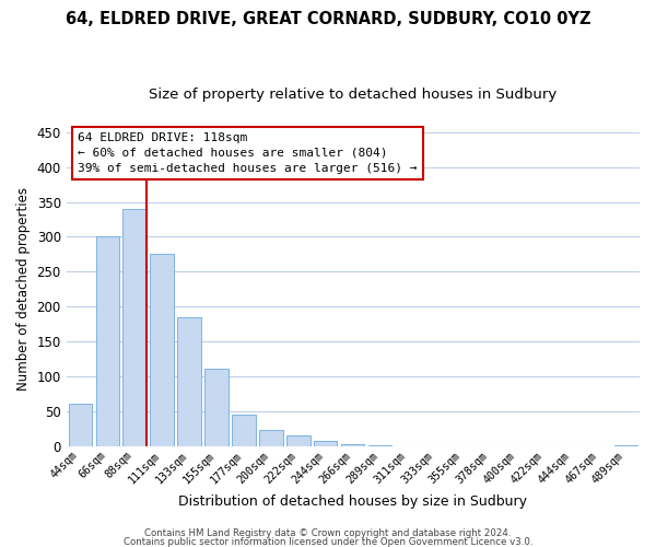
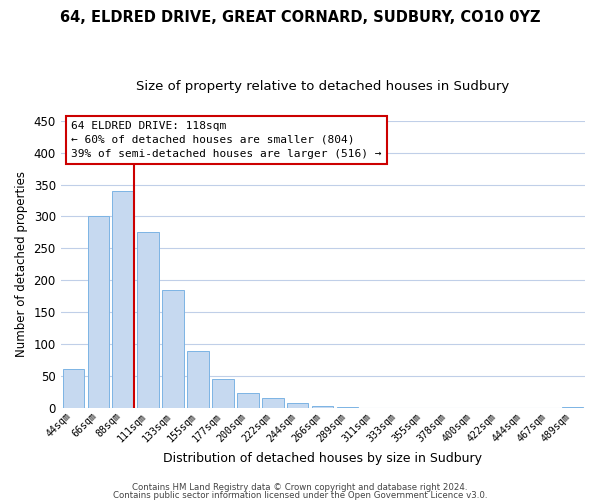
155sqm: 112 -> 90
